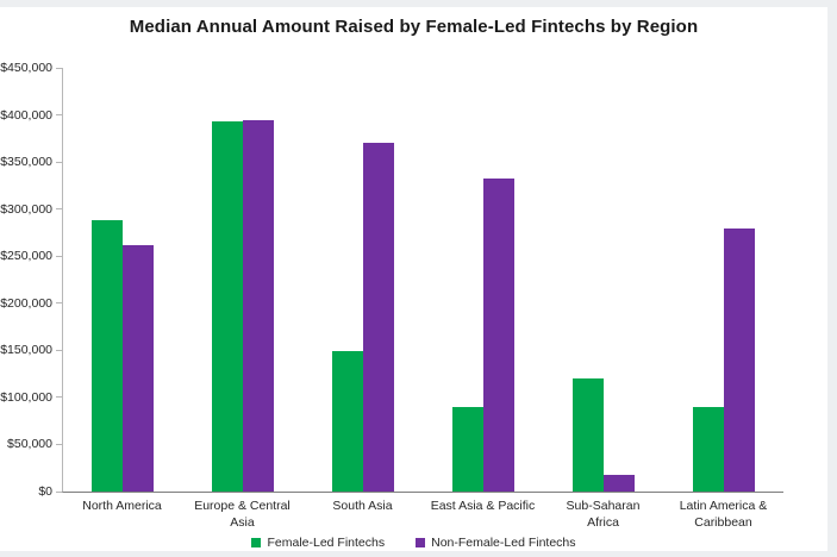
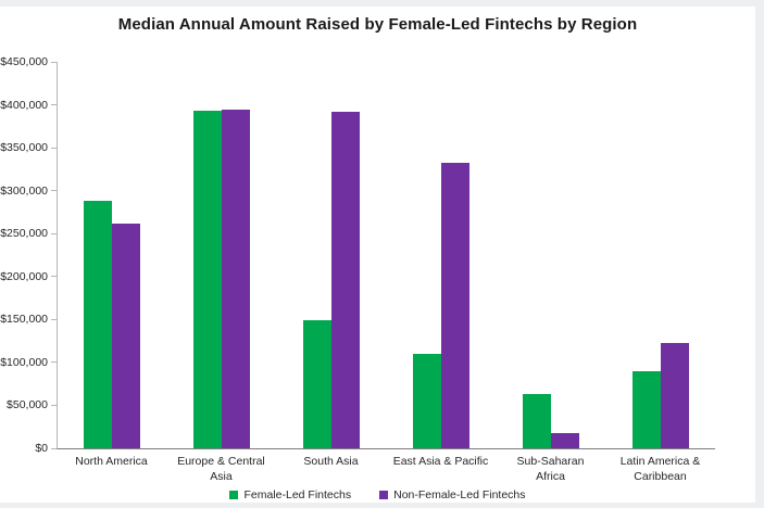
Non-Female-Led Fintechs/South Asia: $370000 -> $390000
Female-Led Fintechs/East Asia & Pacific: $90000 -> $110000
Female-Led Fintechs/Sub-Saharan Africa: $120000 -> $60000
Non-Female-Led Fintechs/Latin America & Caribbean: $280000 -> $120000
